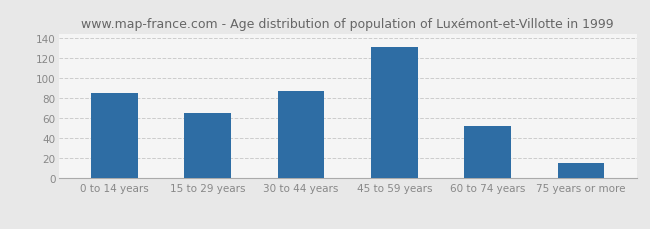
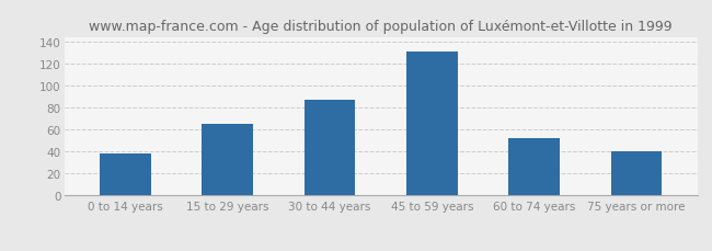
0 to 14 years: 85 -> 38
75 years or more: 15 -> 40
